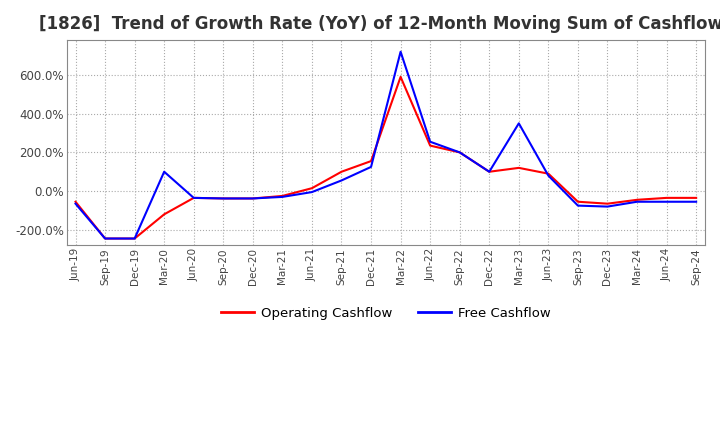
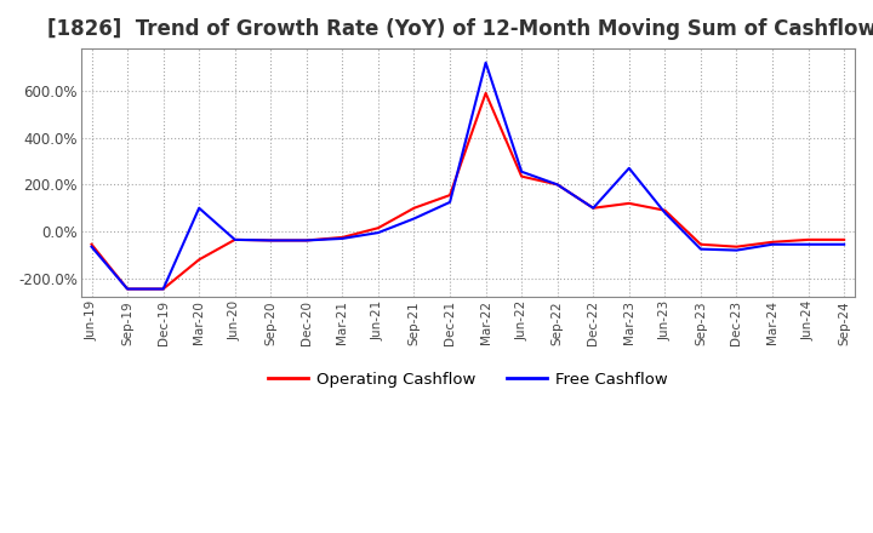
Free Cashflow/Mar-23: 350% -> 270%
